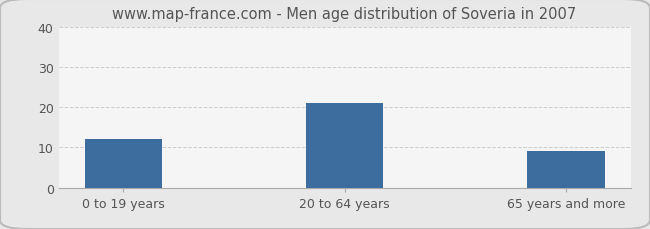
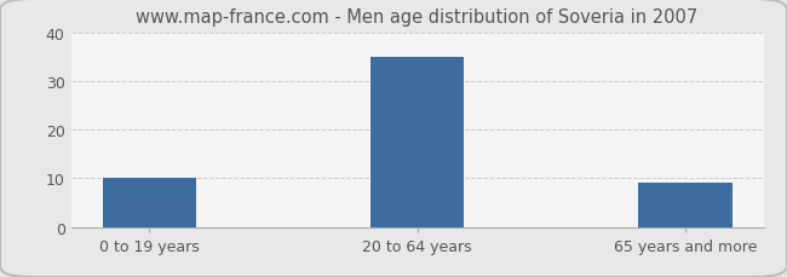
0 to 19 years: 12 -> 10
20 to 64 years: 21 -> 35
